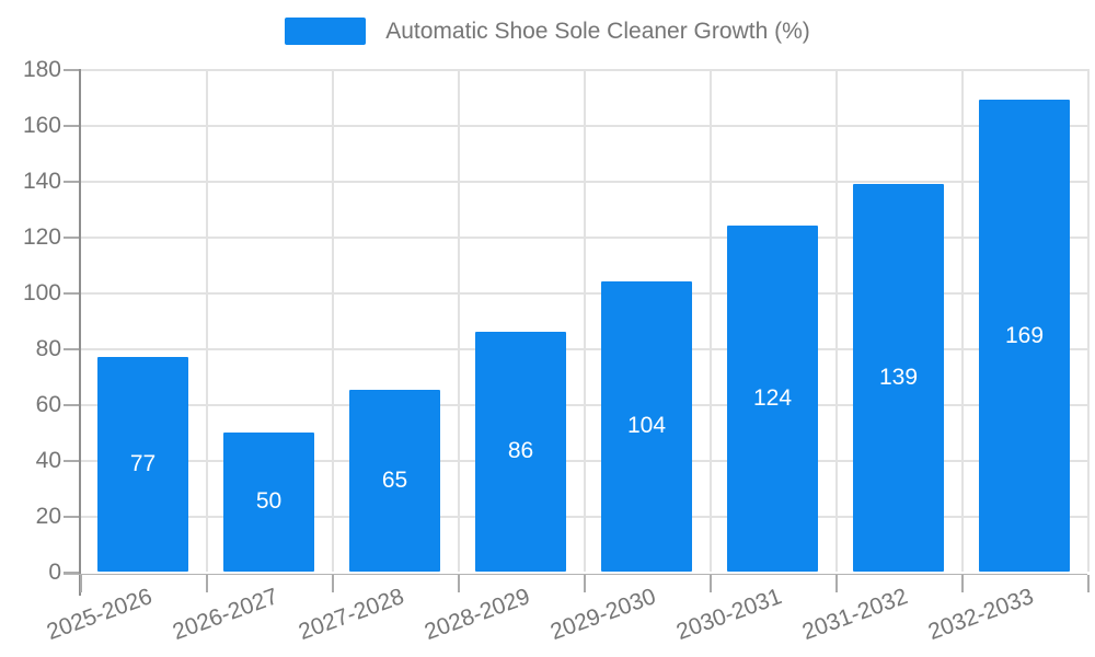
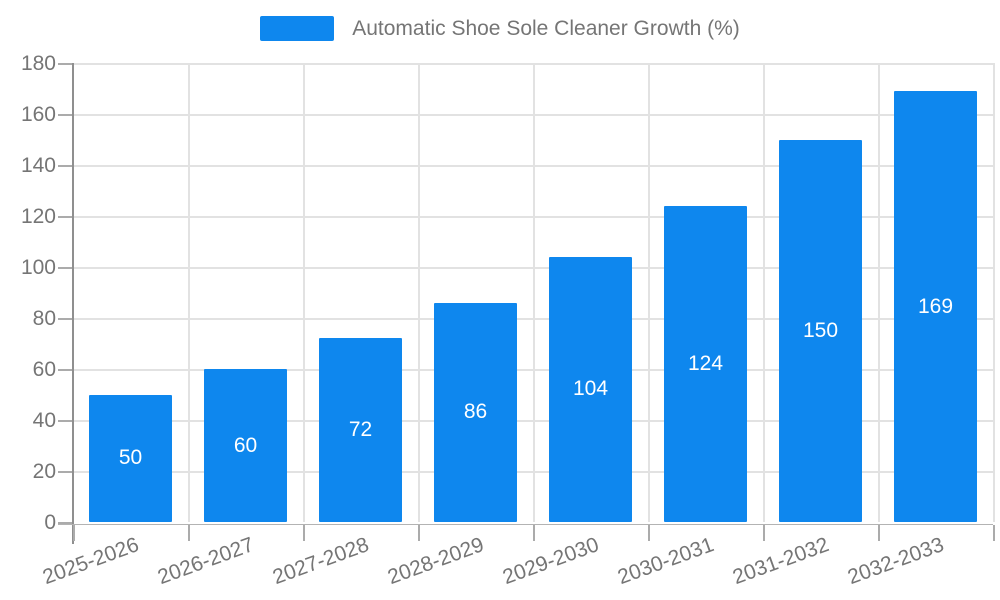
2025-2026: 77 -> 50
2026-2027: 50 -> 60
2027-2028: 65 -> 72
2031-2032: 139 -> 150
